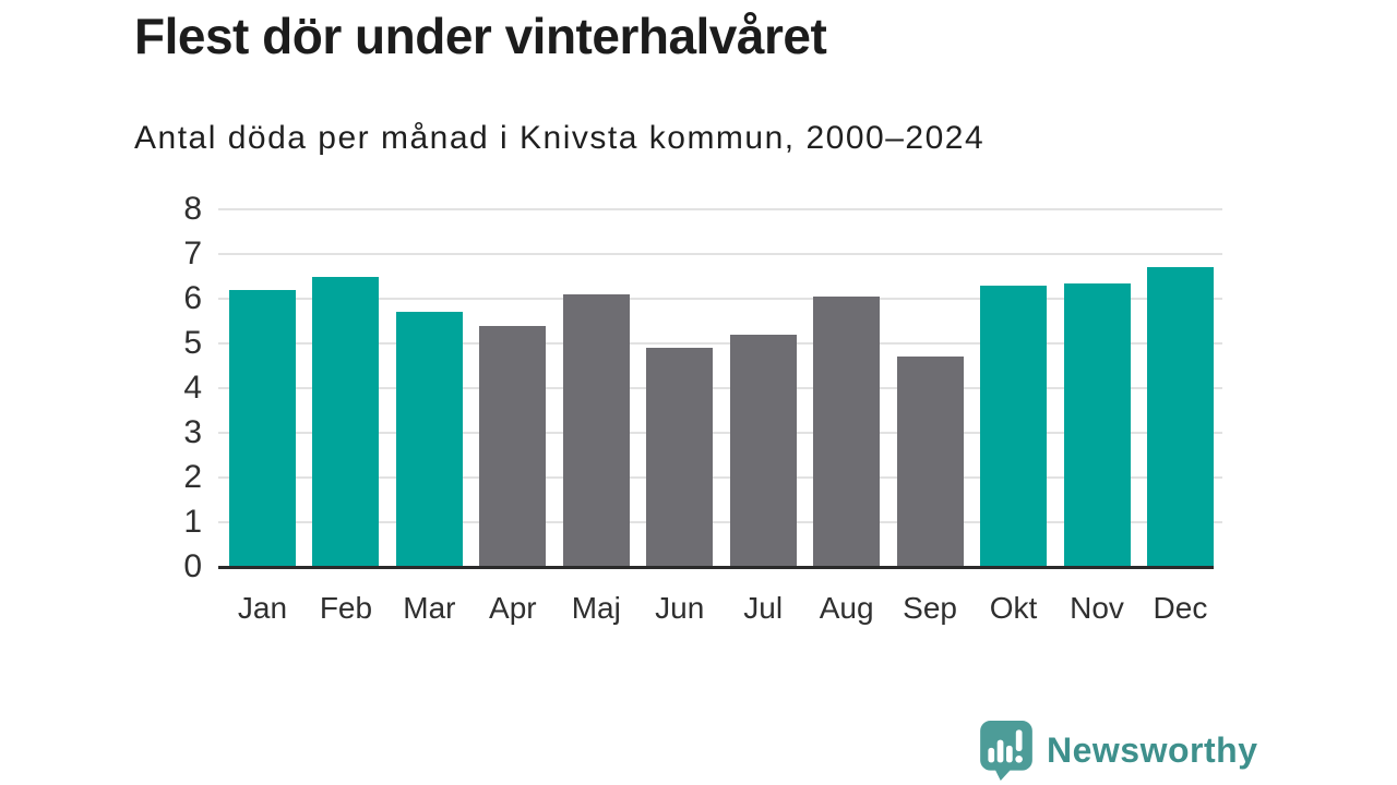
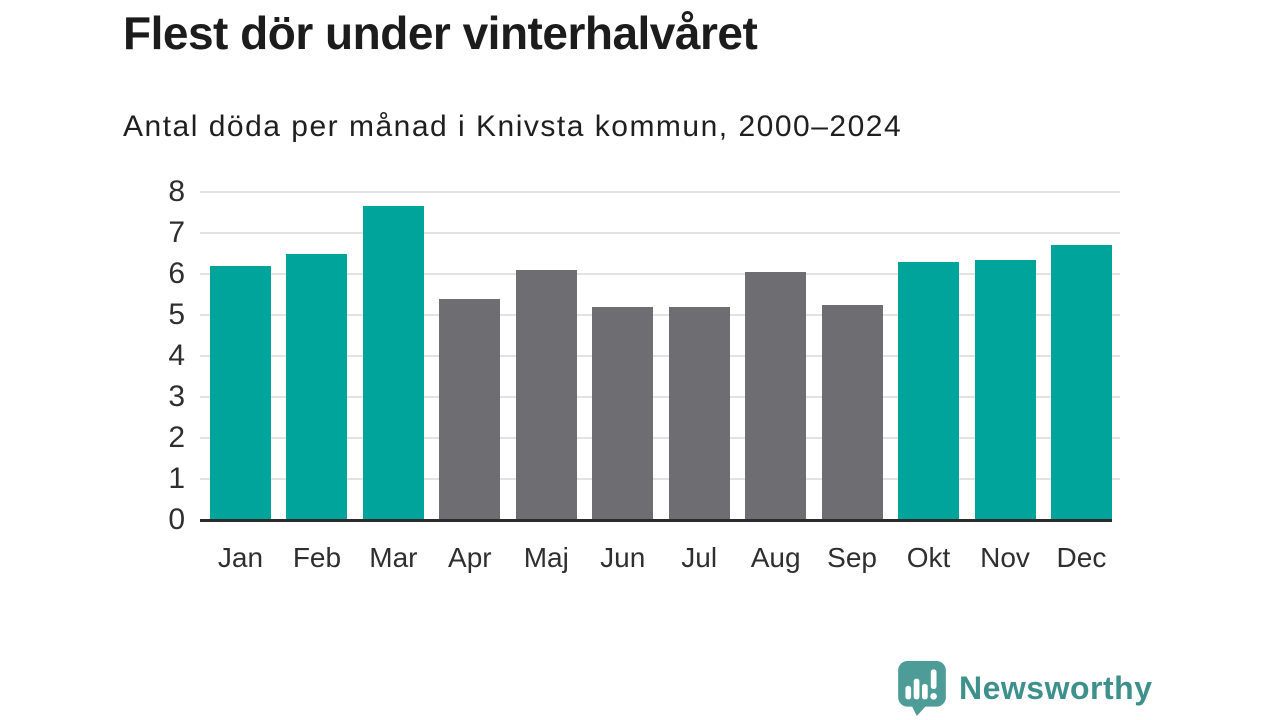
Mar: 5.7 -> 7.7
Jun: 4.9 -> 5.2
Sep: 4.7 -> 5.2
